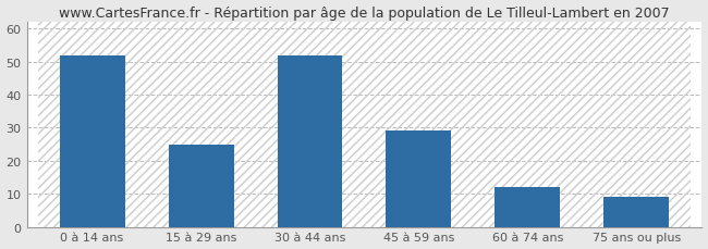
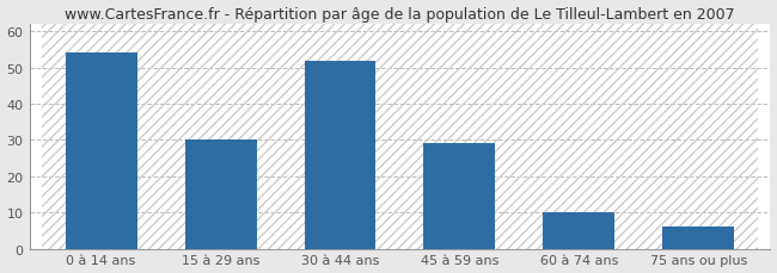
0 à 14 ans: 52 -> 54
15 à 29 ans: 25 -> 30
60 à 74 ans: 12 -> 10
75 ans ou plus: 9 -> 6
